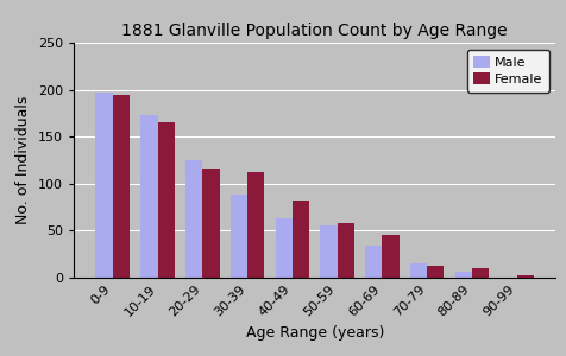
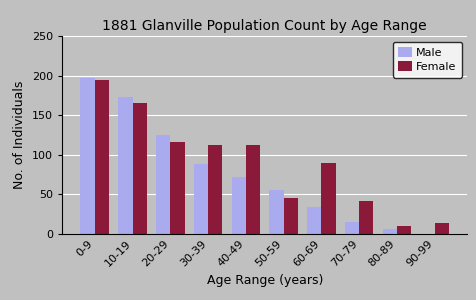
Male/40-49: 63 -> 72
Female/40-49: 82 -> 112
Female/50-59: 58 -> 46
Female/60-69: 46 -> 90
Female/70-79: 13 -> 42
Female/90-99: 3 -> 14
